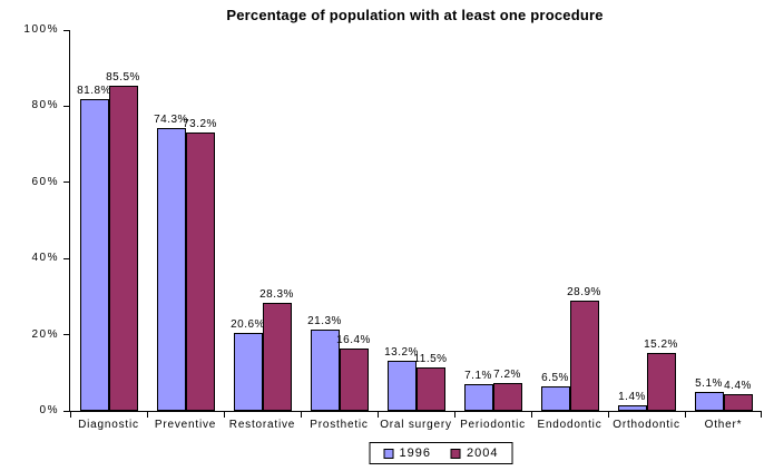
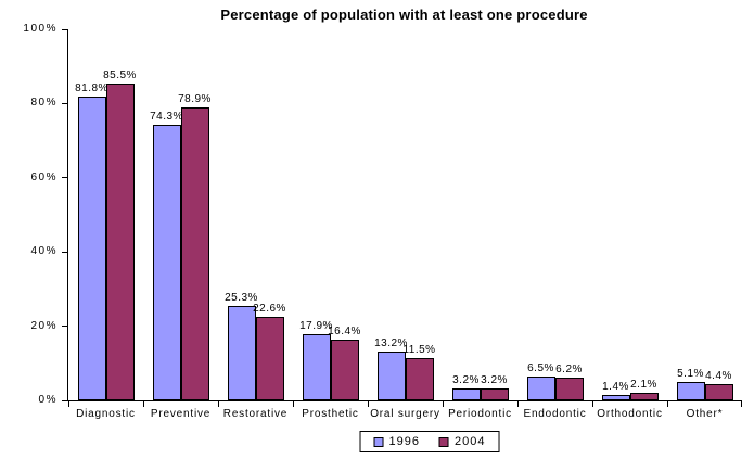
2004/Preventive: 73.2% -> 78.9%
1996/Restorative: 20.6% -> 25.3%
2004/Restorative: 28.3% -> 22.6%
1996/Prosthetic: 21.3% -> 17.9%
1996/Periodontic: 7.1% -> 3.2%
2004/Periodontic: 7.2% -> 3.2%
2004/Endodontic: 28.9% -> 6.2%
2004/Orthodontic: 15.2% -> 2.1%
